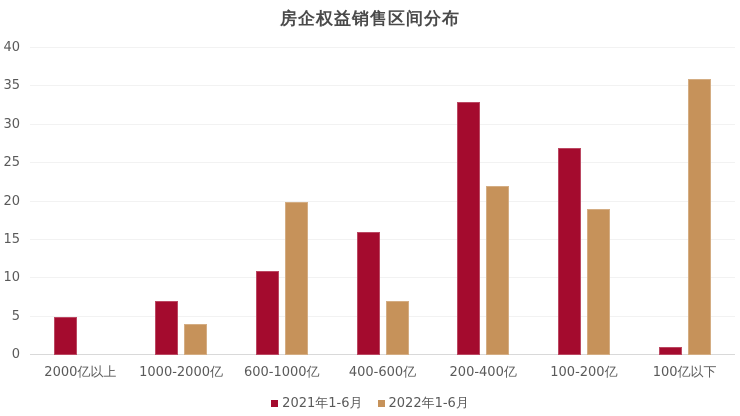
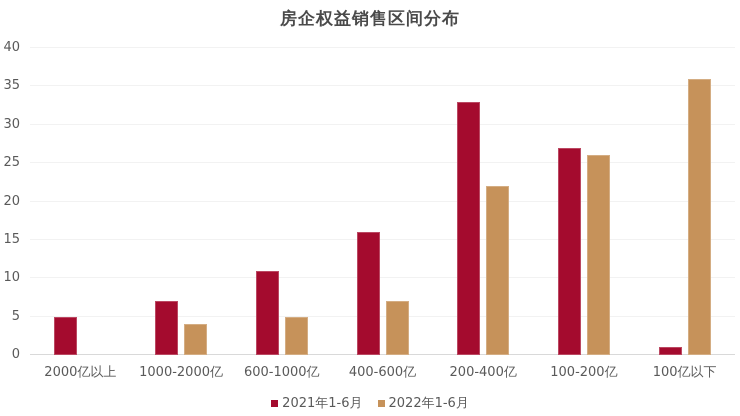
2022年1-6月/600-1000亿: 20 -> 5
2022年1-6月/100-200亿: 19 -> 26
